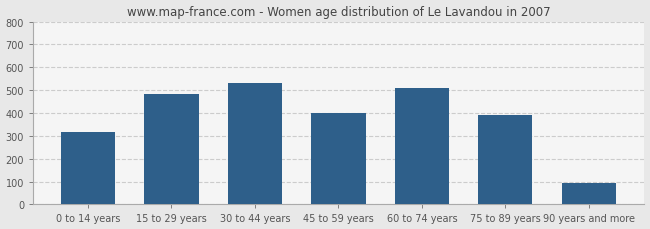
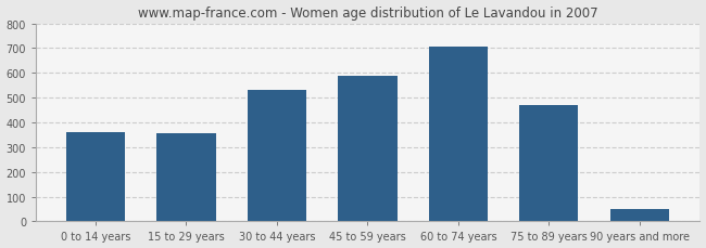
0 to 14 years: 315 -> 360
15 to 29 years: 485 -> 358
45 to 59 years: 400 -> 590
60 to 74 years: 510 -> 706
75 to 89 years: 390 -> 470
90 years and more: 95 -> 48
